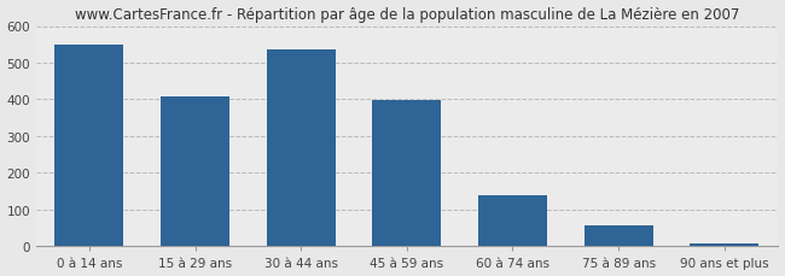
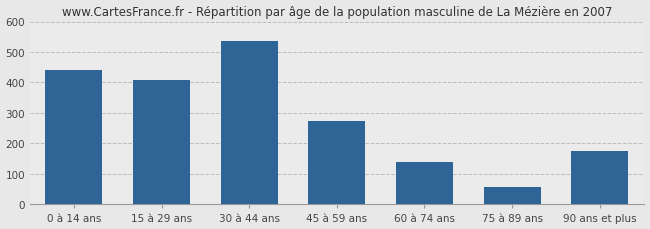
0 à 14 ans: 548 -> 440
45 à 59 ans: 397 -> 275
90 ans et plus: 9 -> 175
